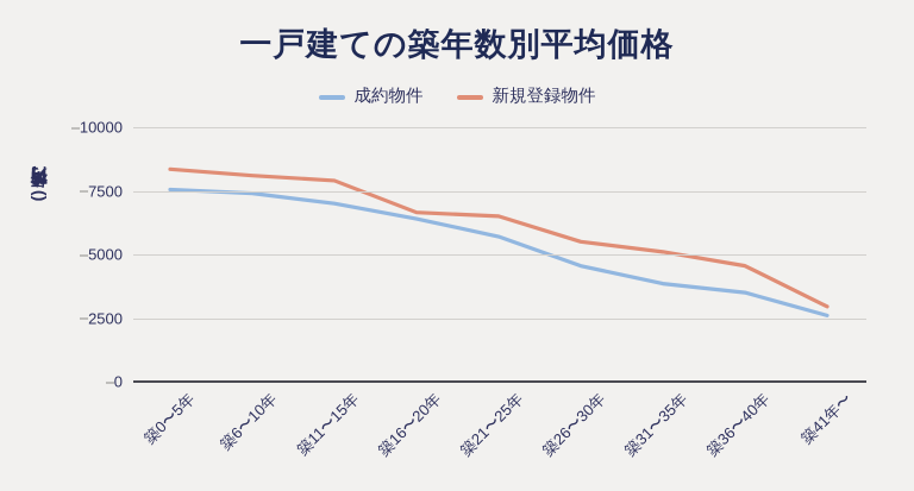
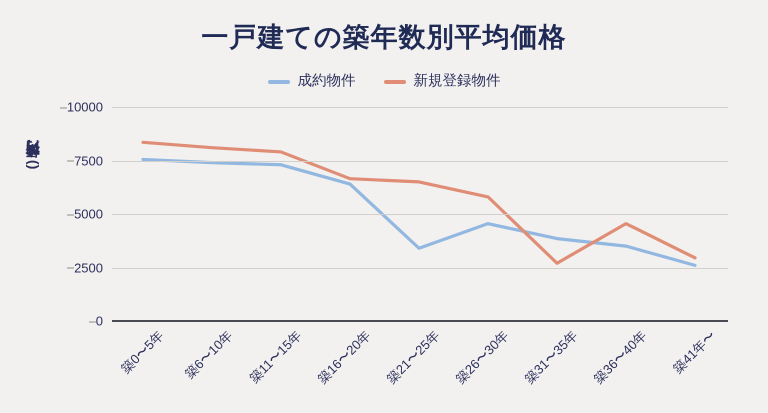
成約物件/築11〜15年: 7000 -> 7300
成約物件/築21〜25年: 5700 -> 3400
新規登録物件/築26〜30年: 5500 -> 5800
新規登録物件/築31〜35年: 5100 -> 2700
